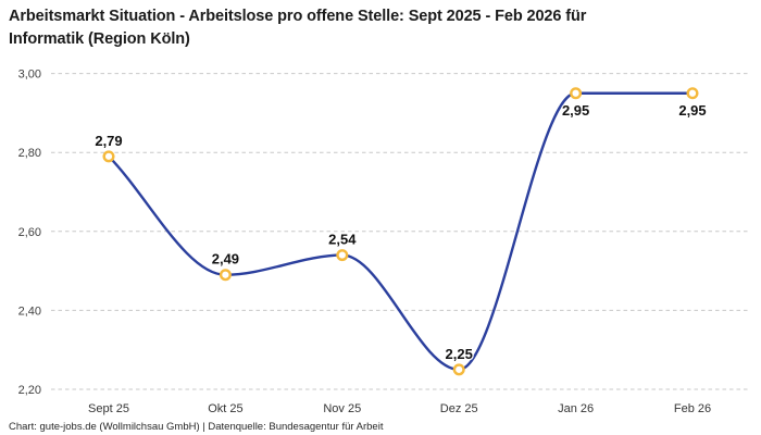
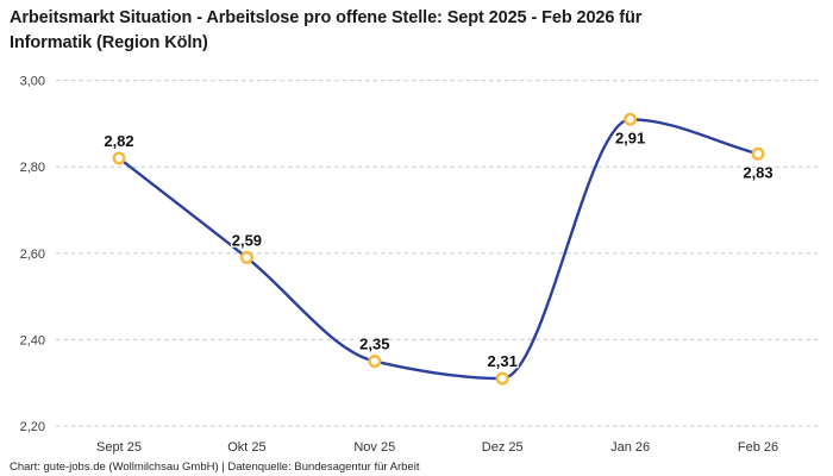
Sept 25: 2,79 -> 2,82
Okt 25: 2,49 -> 2,59
Nov 25: 2,54 -> 2,35
Dez 25: 2,25 -> 2,31
Jan 26: 2,95 -> 2,91
Feb 26: 2,95 -> 2,83
